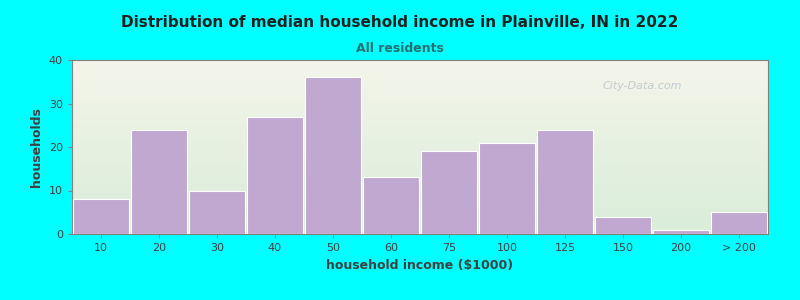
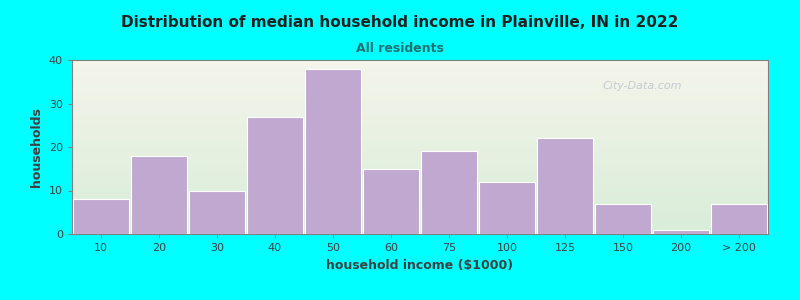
20: 24 -> 18
50: 36 -> 38
60: 13 -> 15
100: 21 -> 12
125: 24 -> 22
150: 4 -> 7
> 200: 5 -> 7
